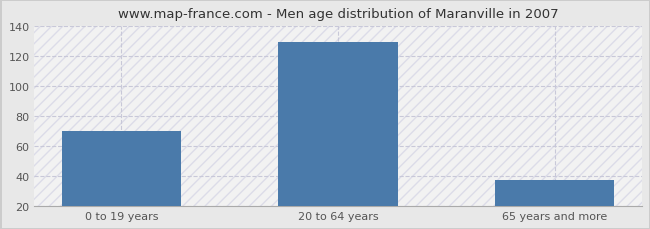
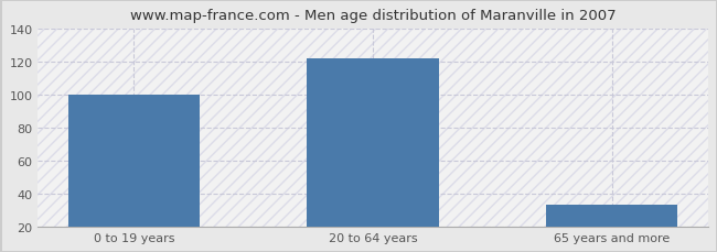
0 to 19 years: 70 -> 100
20 to 64 years: 129 -> 122
65 years and more: 37 -> 33
